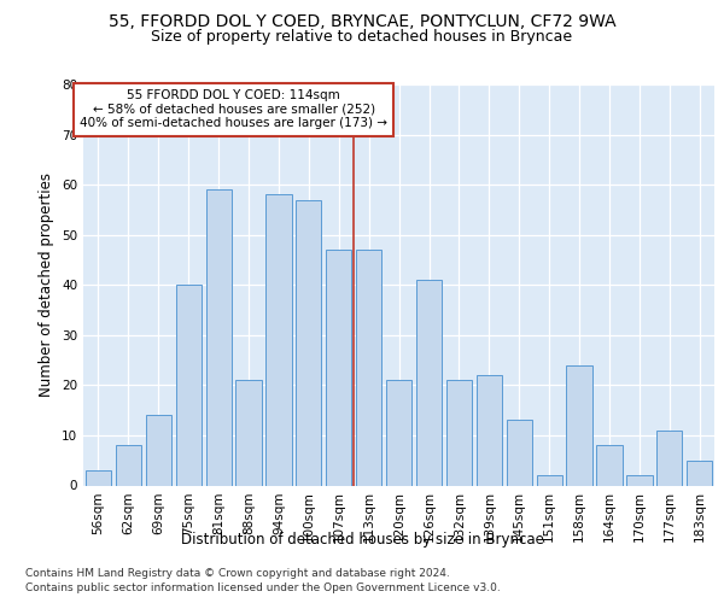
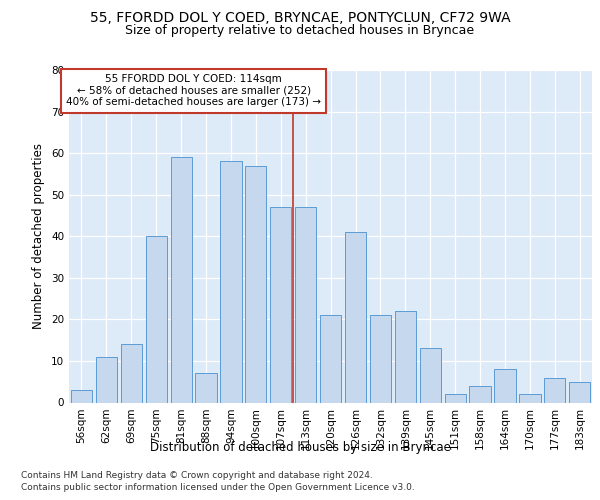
62sqm: 8 -> 11
88sqm: 21 -> 7
158sqm: 24 -> 4
177sqm: 11 -> 6
